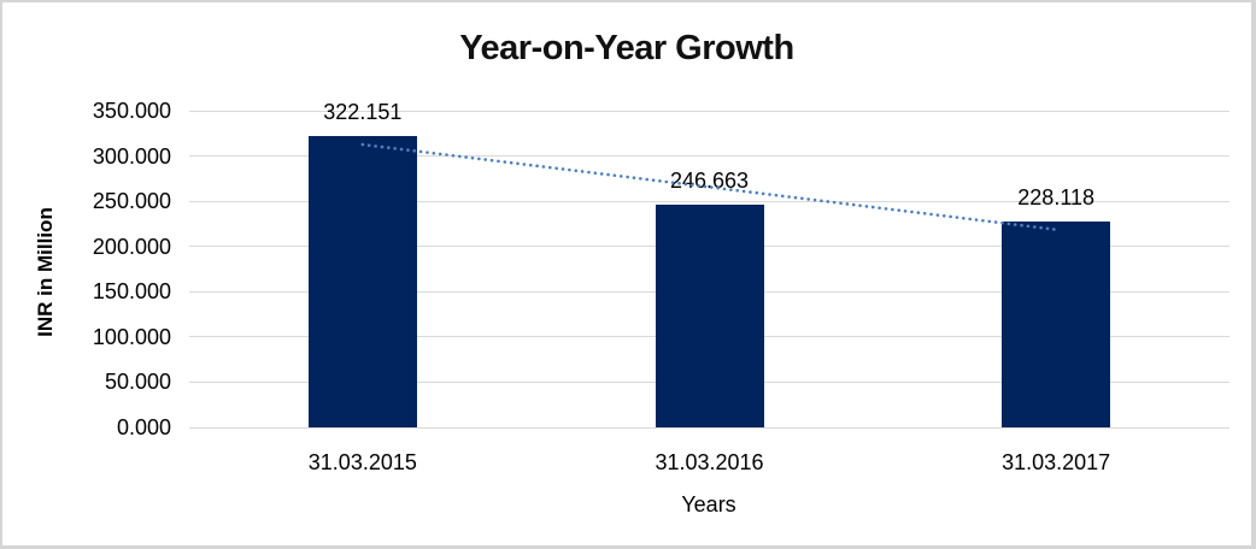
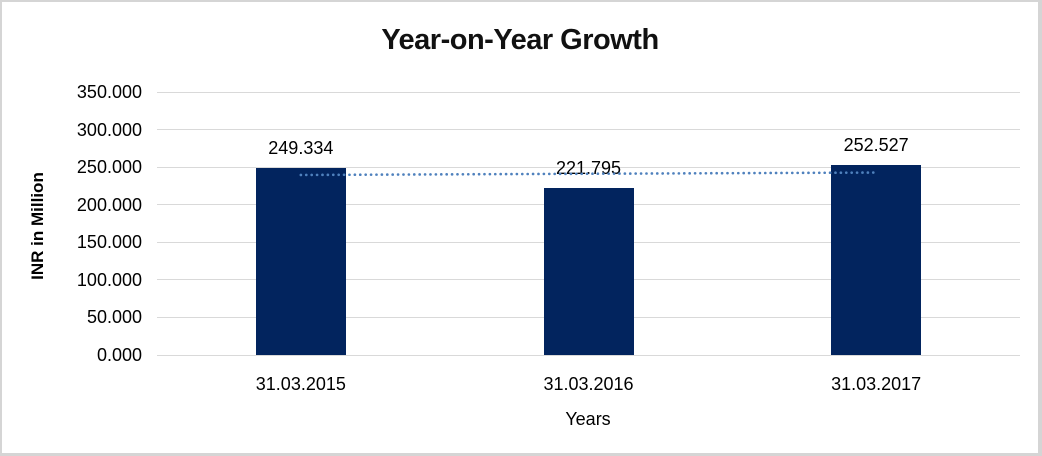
31.03.2015: 322.151 -> 249.334
31.03.2016: 246.663 -> 221.795
31.03.2017: 228.118 -> 252.527
